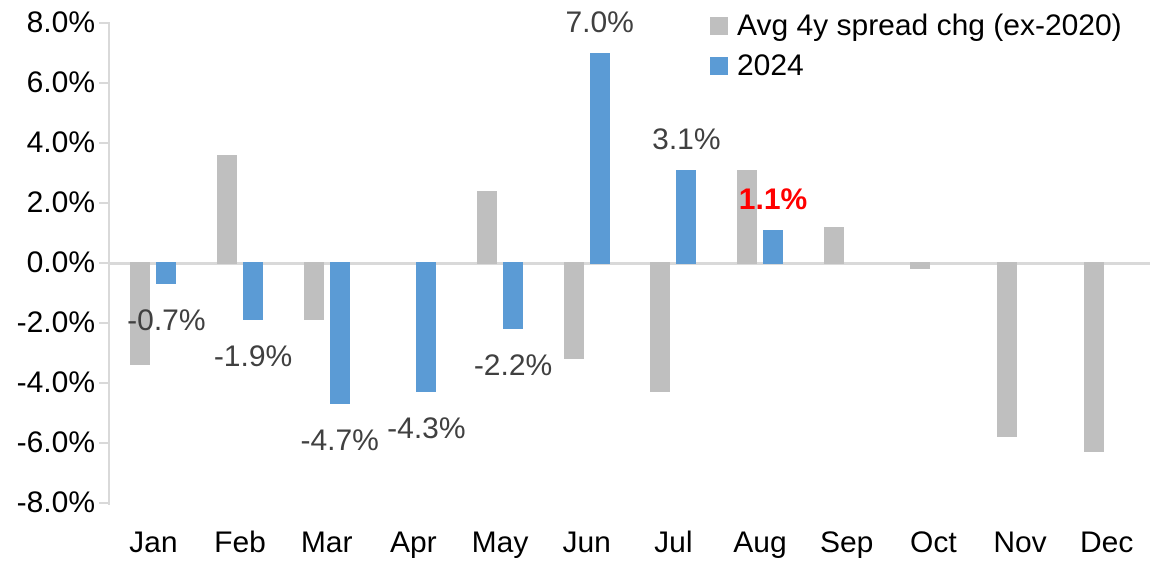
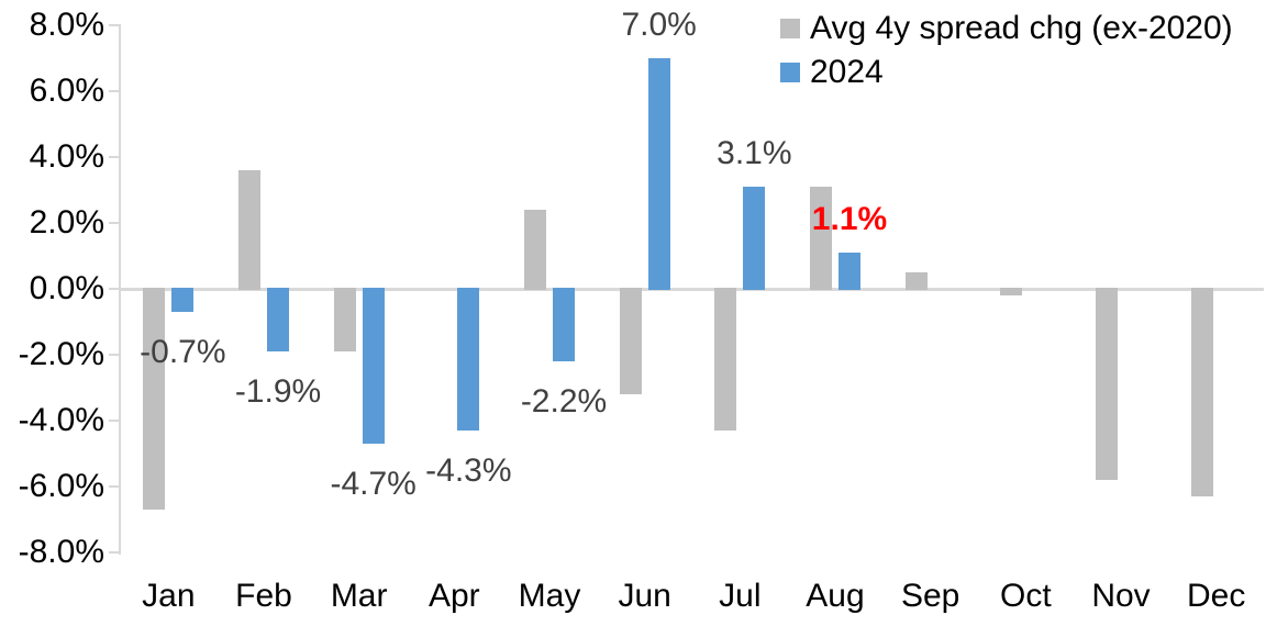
Avg 4y spread chg (ex-2020)/Jan: -3.4% -> -6.7%
Avg 4y spread chg (ex-2020)/Sep: 1.2% -> 0.5%
